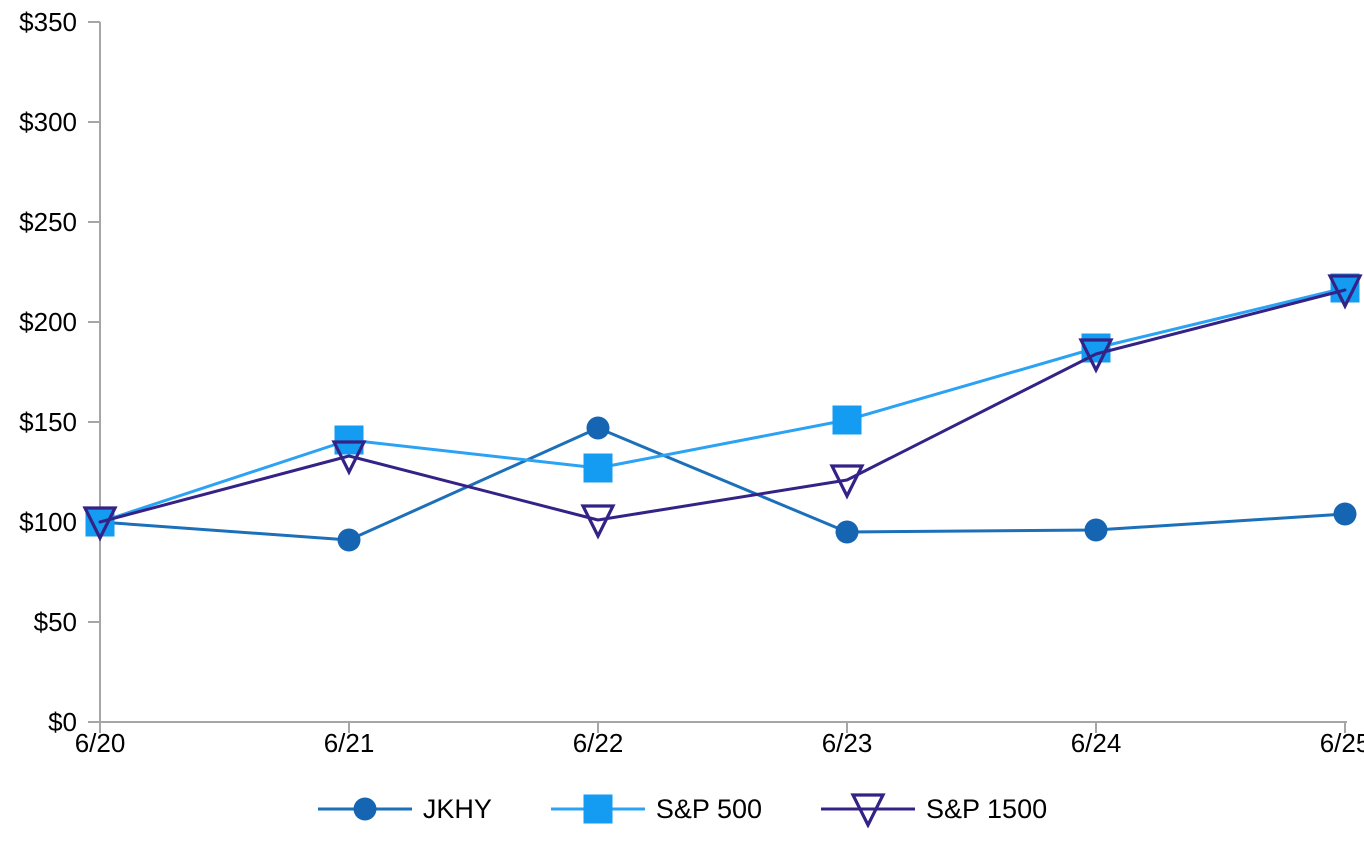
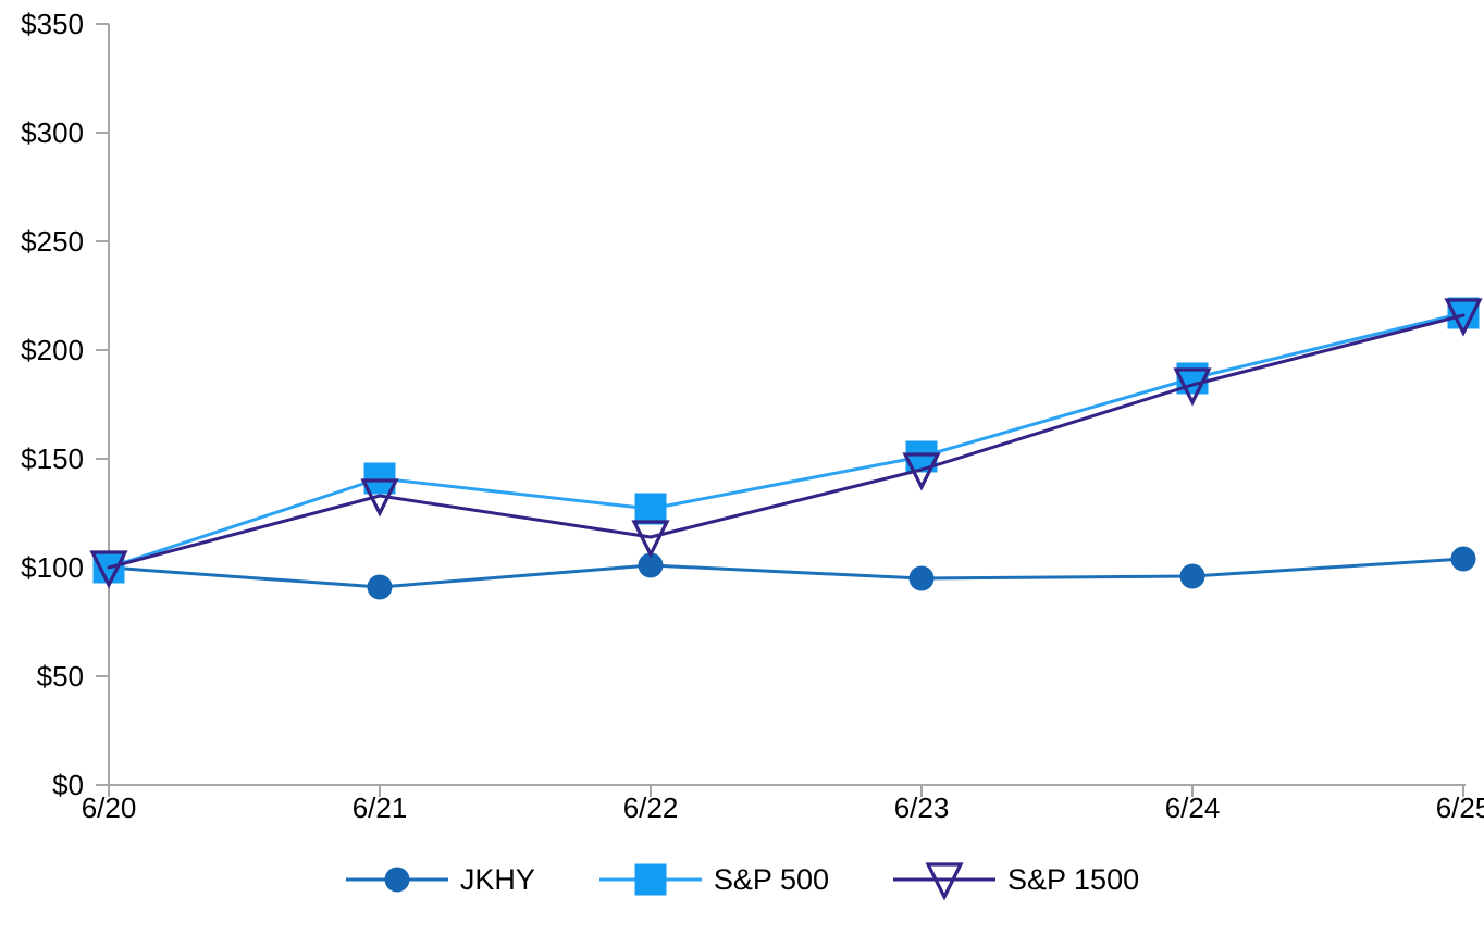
JKHY/6/22: $147 -> $101
S&P 1500/6/22: $101 -> $114
S&P 1500/6/23: $121 -> $145
